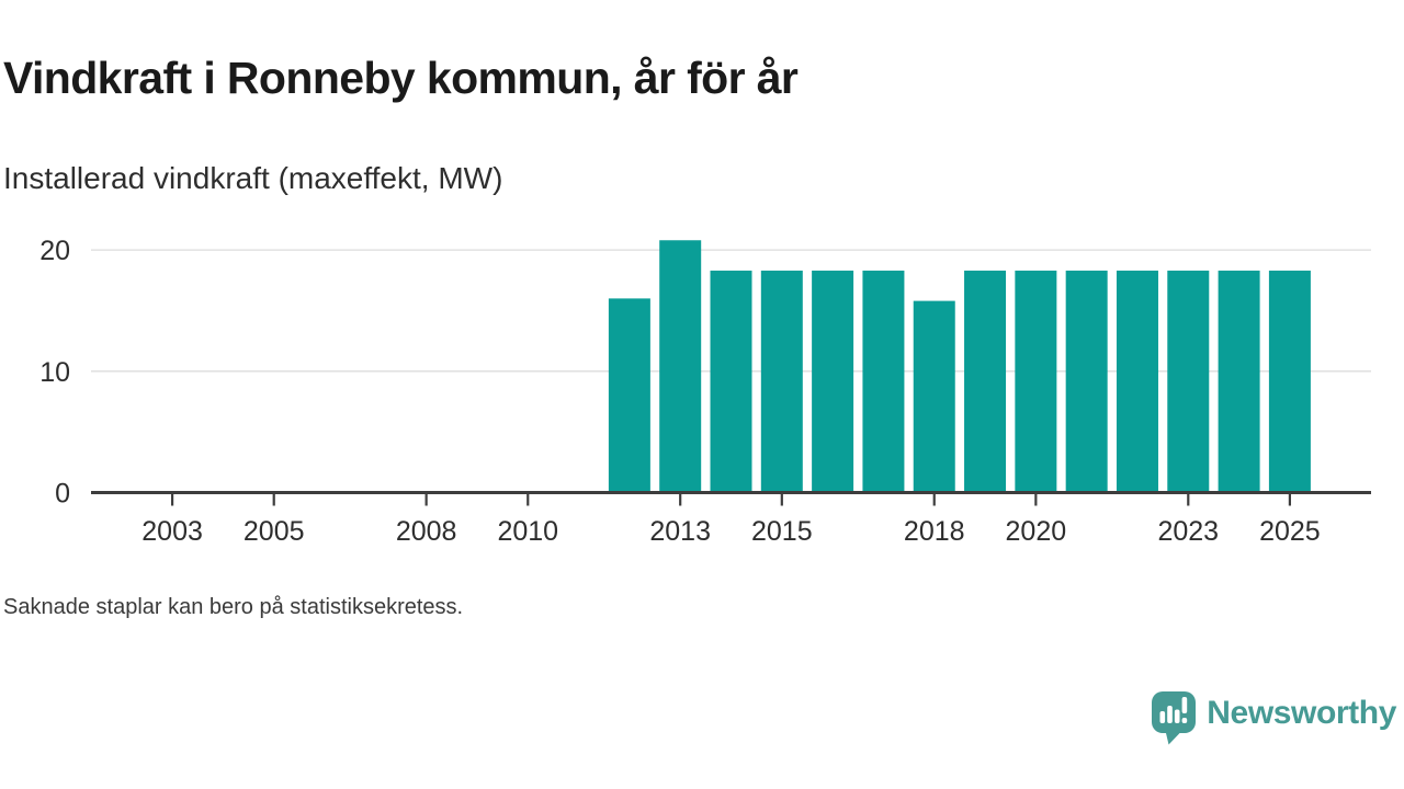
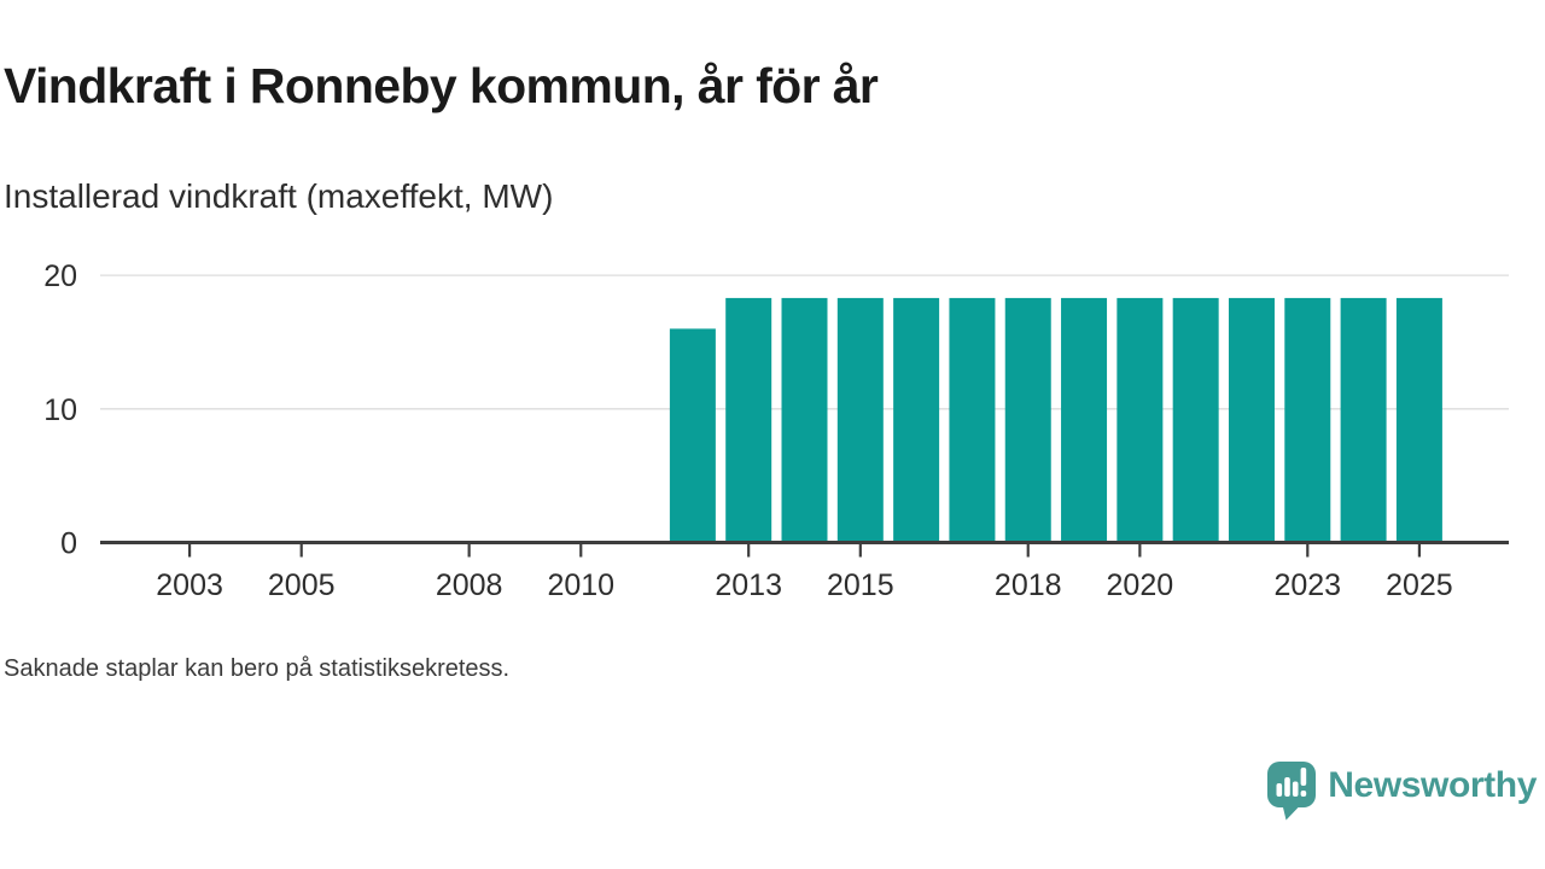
2013: 20.8 -> 18.3
2018: 15.8 -> 18.3
